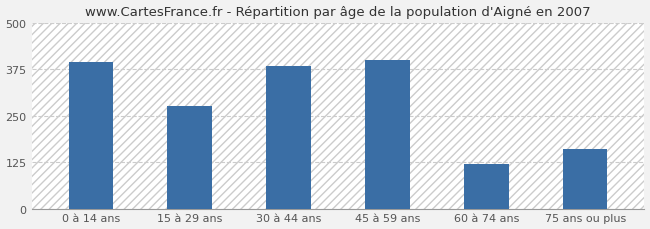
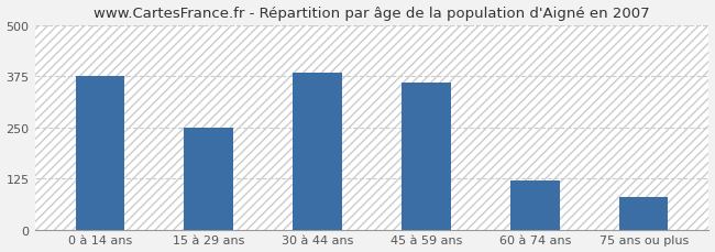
0 à 14 ans: 395 -> 375
15 à 29 ans: 275 -> 250
45 à 59 ans: 400 -> 360
75 ans ou plus: 160 -> 80
